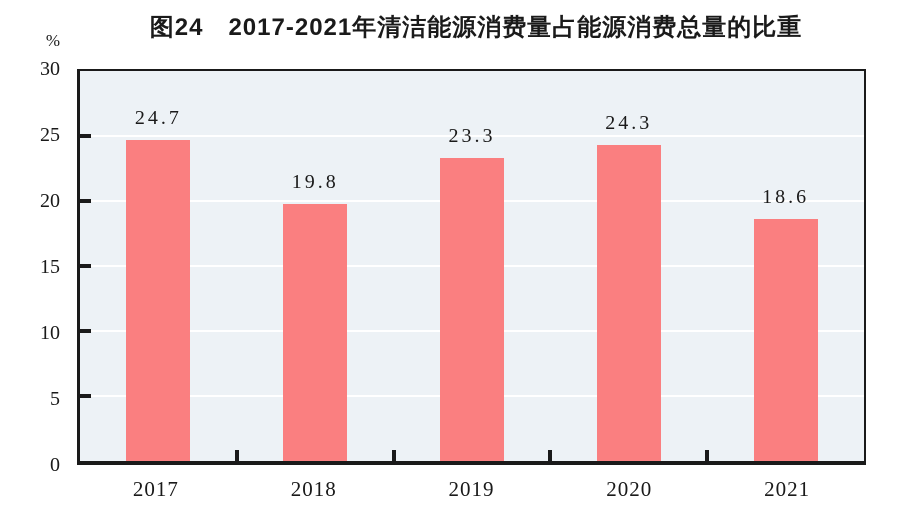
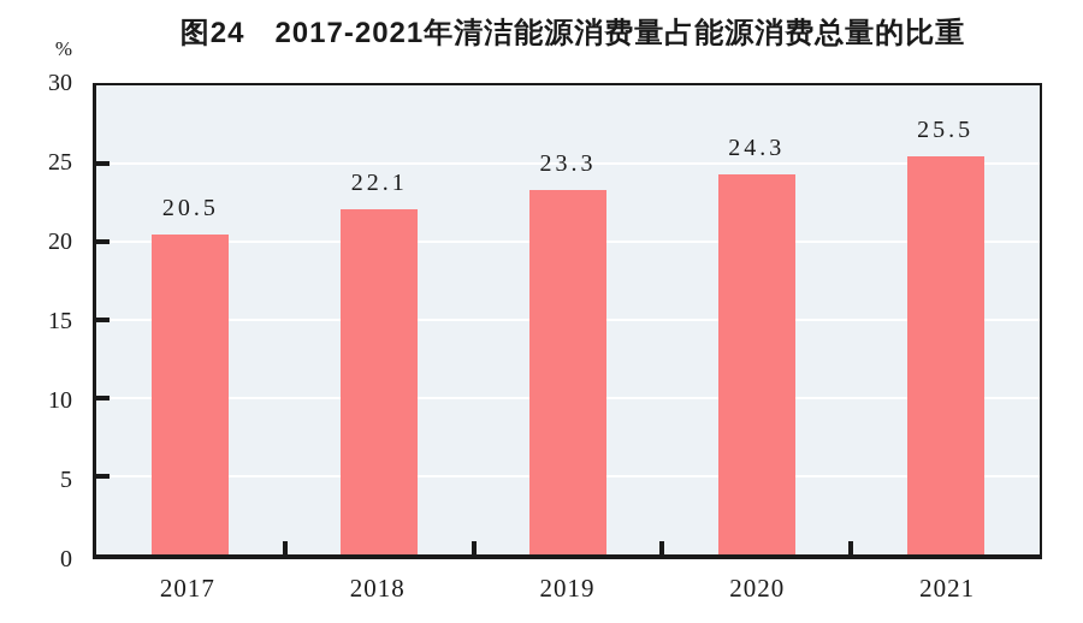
2017: 24.7 -> 20.5
2018: 19.8 -> 22.1
2021: 18.6 -> 25.5
